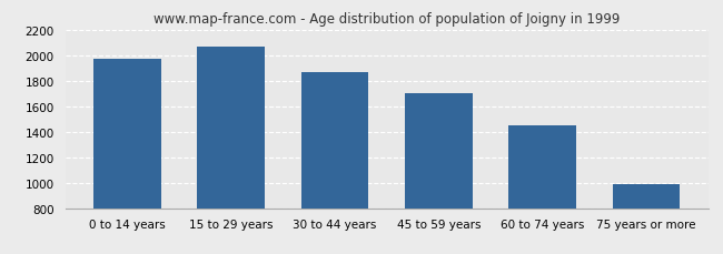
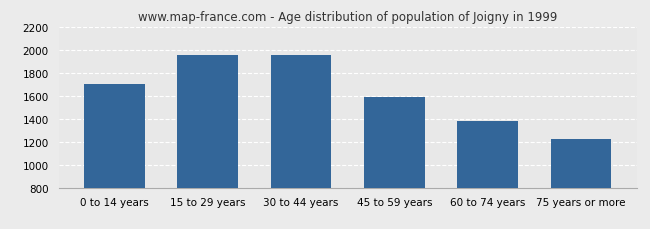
0 to 14 years: 1970 -> 1700
15 to 29 years: 2060 -> 1950
30 to 44 years: 1860 -> 1950
45 to 59 years: 1700 -> 1590
60 to 74 years: 1440 -> 1380
75 years or more: 980 -> 1220
